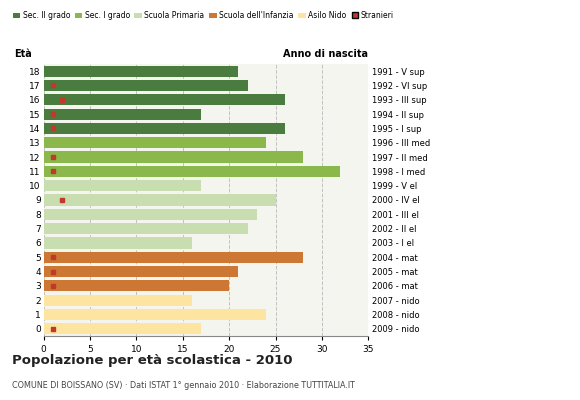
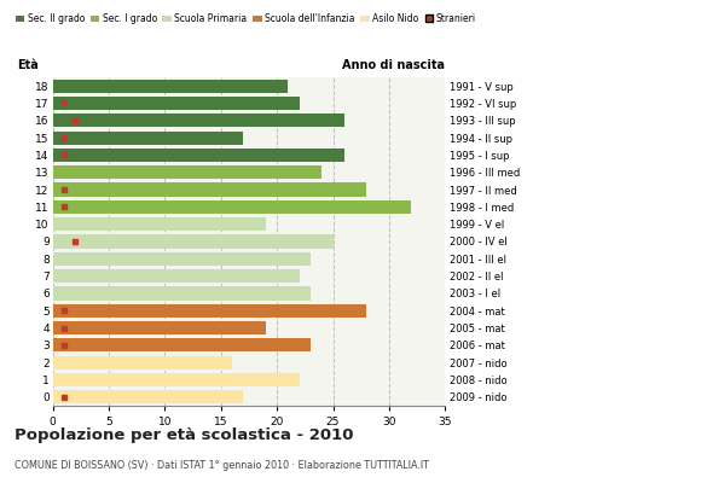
10: 17 -> 19
6: 16 -> 23
4: 21 -> 19
3: 20 -> 23
1: 24 -> 22
